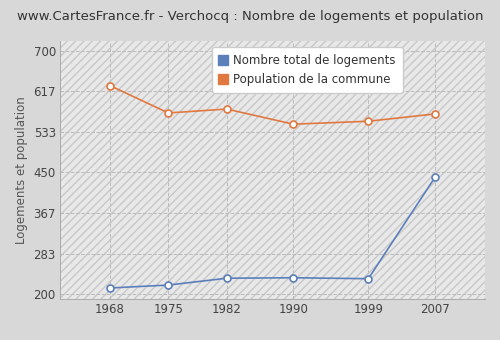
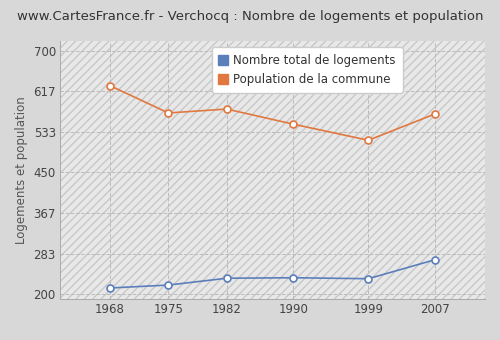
Population de la commune/1999: 555 -> 516
Nombre total de logements/2007: 440 -> 271
